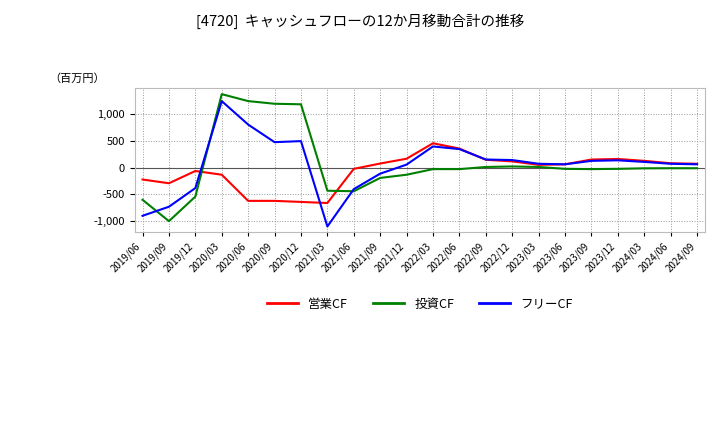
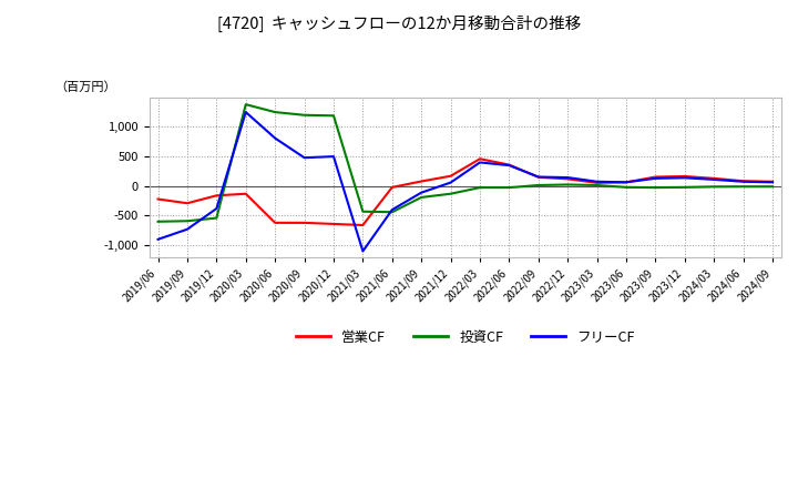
投資CF/2019/09: -1,000 -> -590
営業CF/2019/12: -60 -> -160
